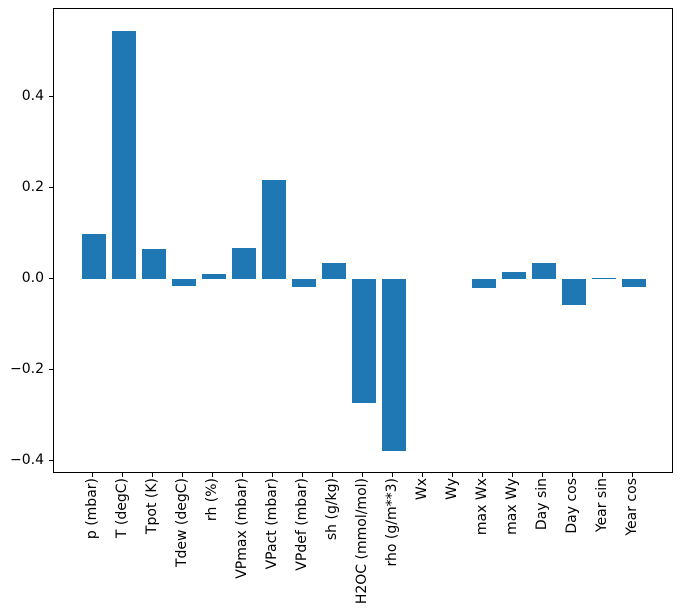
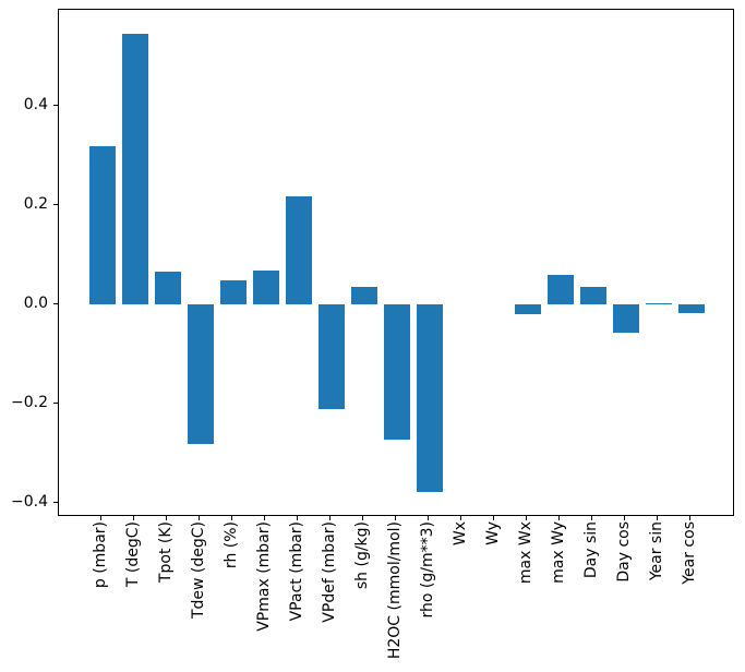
p (mbar): 0.10 -> 0.32
Tdew (degC): -0.01 -> -0.28
rh (%): 0.01 -> 0.05
VPdef (mbar): -0.02 -> -0.21
max Wy: 0.02 -> 0.06
